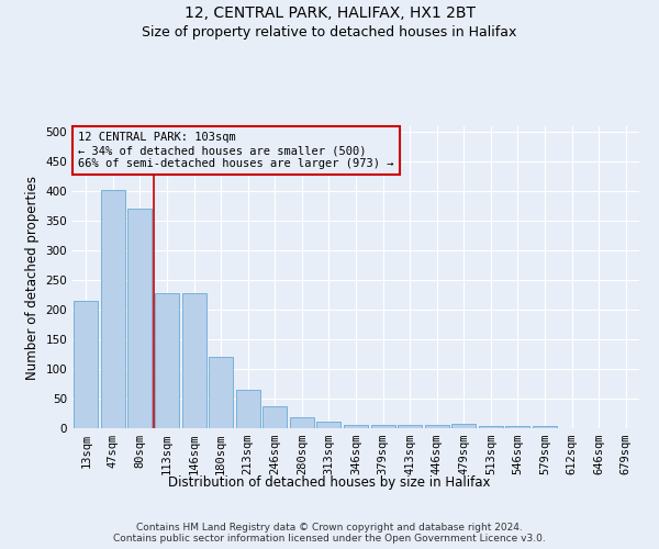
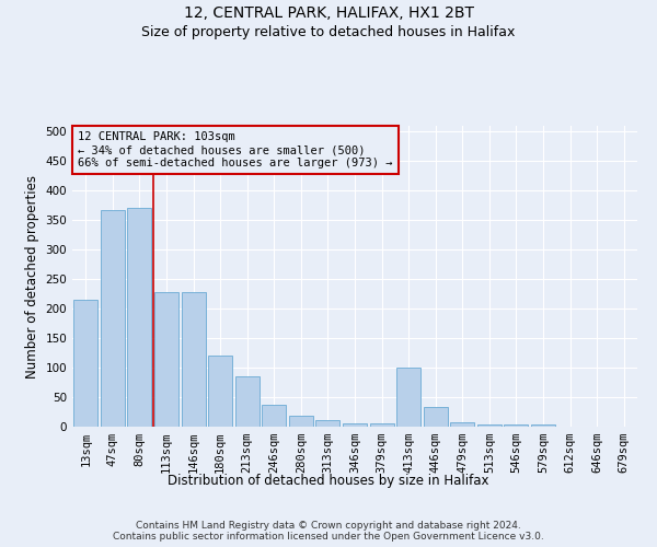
47sqm: 403 -> 368
213sqm: 65 -> 86
413sqm: 5 -> 100
446sqm: 5 -> 34
